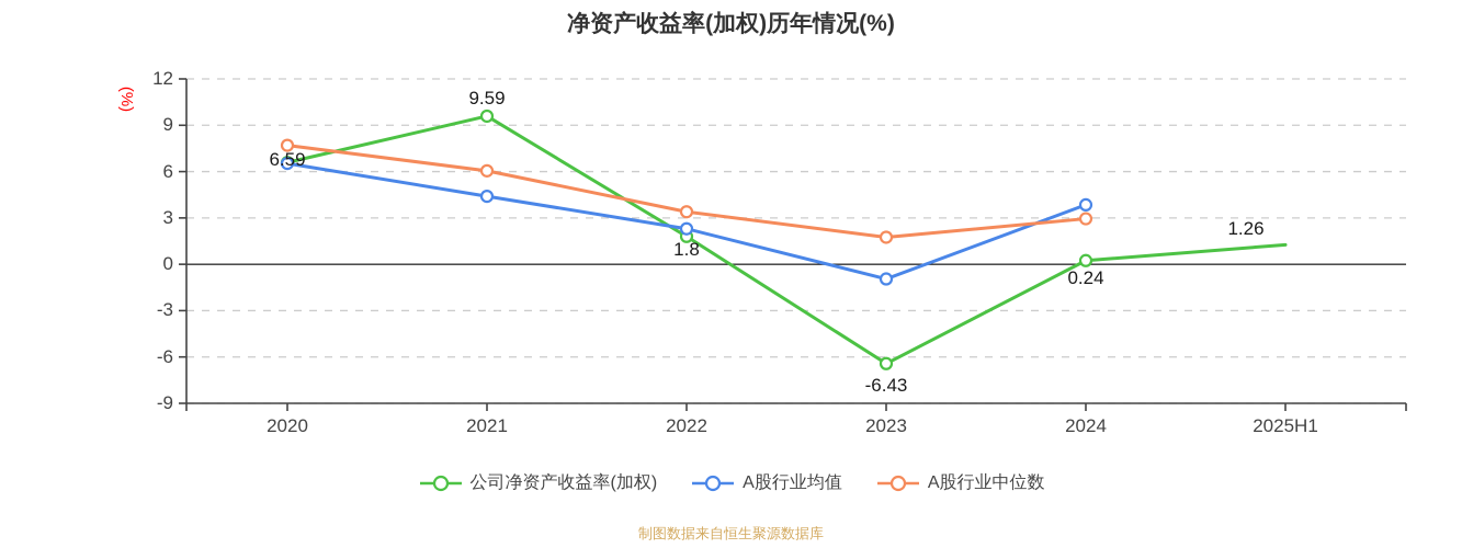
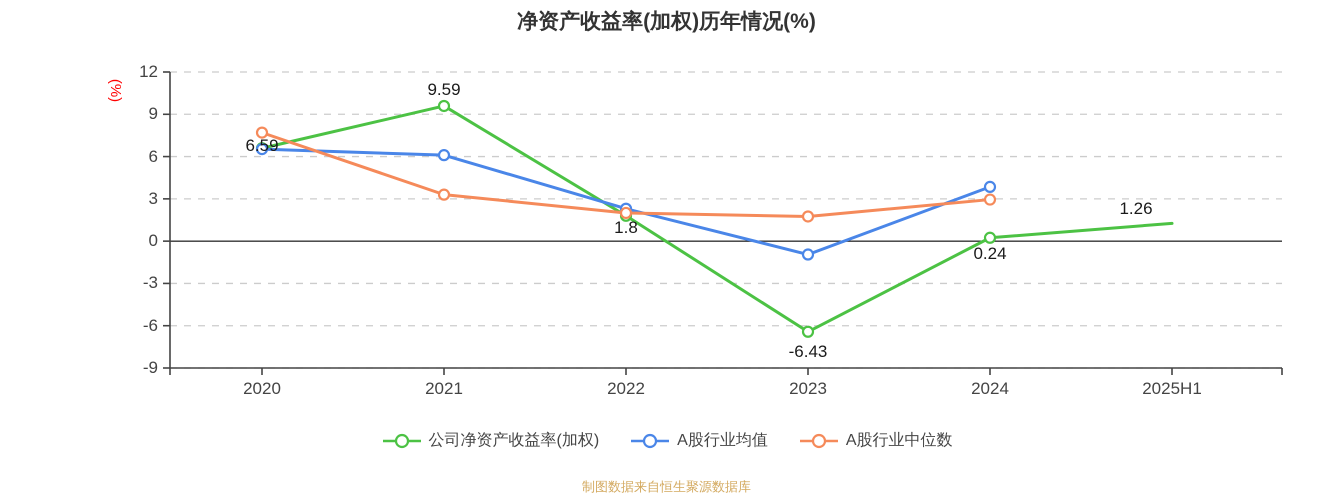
A股行业均值/2021: 4.4 -> 6.1
A股行业中位数/2021: 6.0 -> 3.3
A股行业中位数/2022: 3.4 -> 2.0
